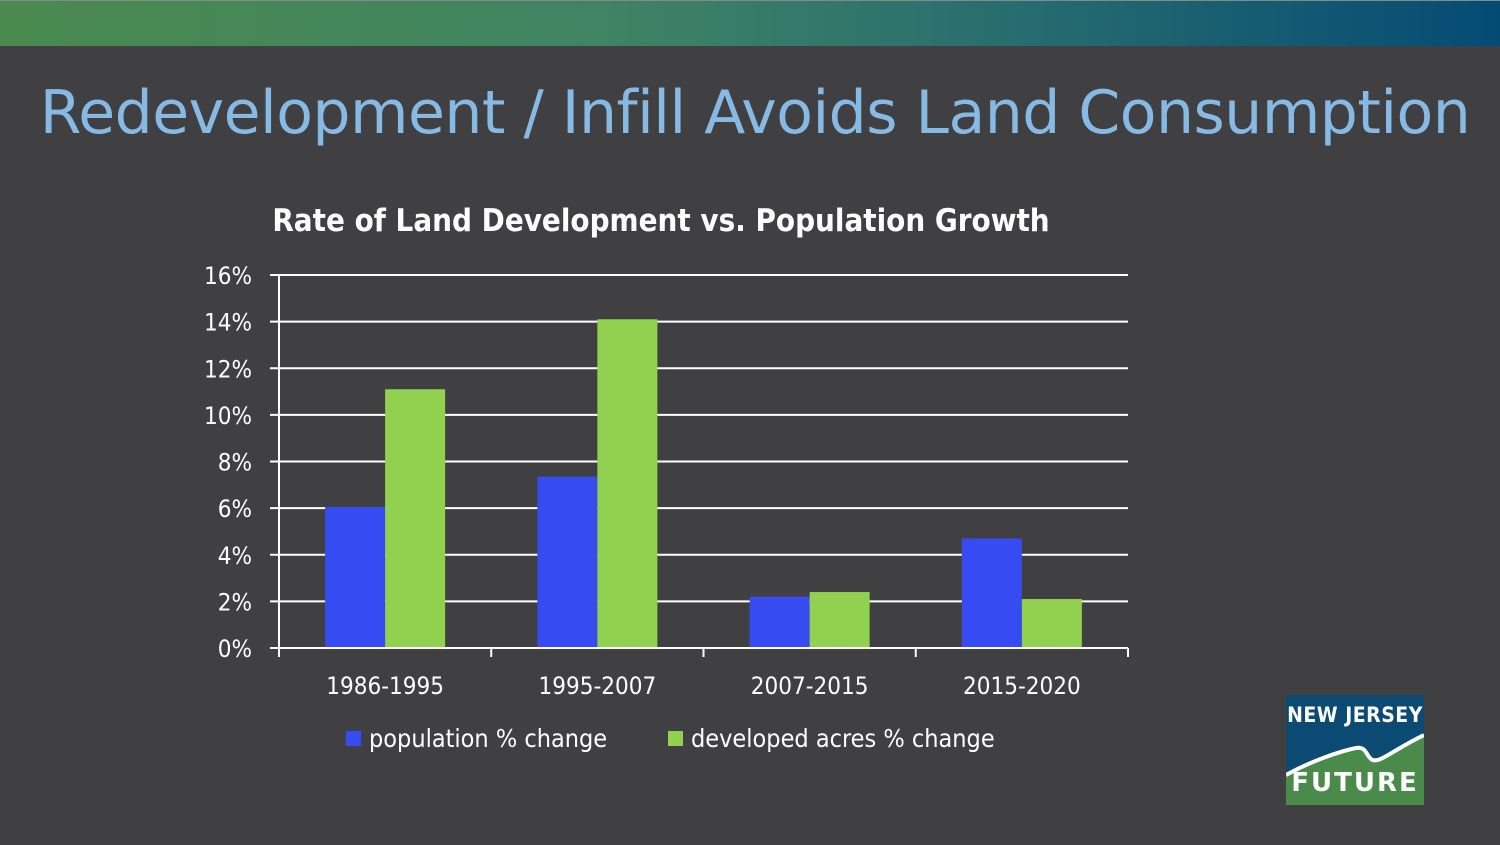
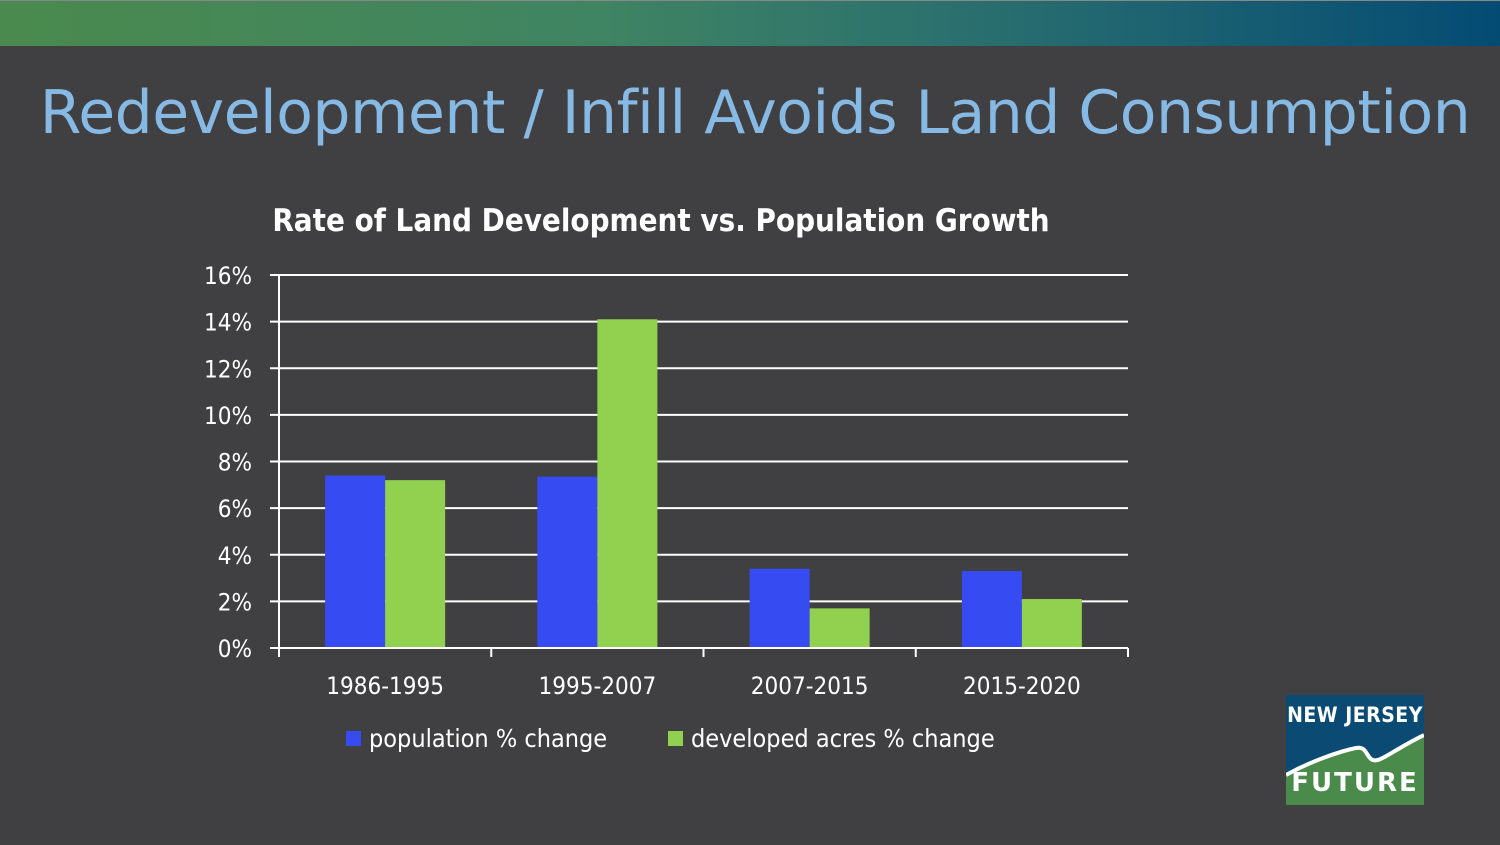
population % change/1986-1995: 6.0% -> 7.4%
developed acres % change/1986-1995: 11.1% -> 7.2%
population % change/2007-2015: 2.2% -> 3.4%
developed acres % change/2007-2015: 2.4% -> 1.7%
population % change/2015-2020: 4.7% -> 3.3%
